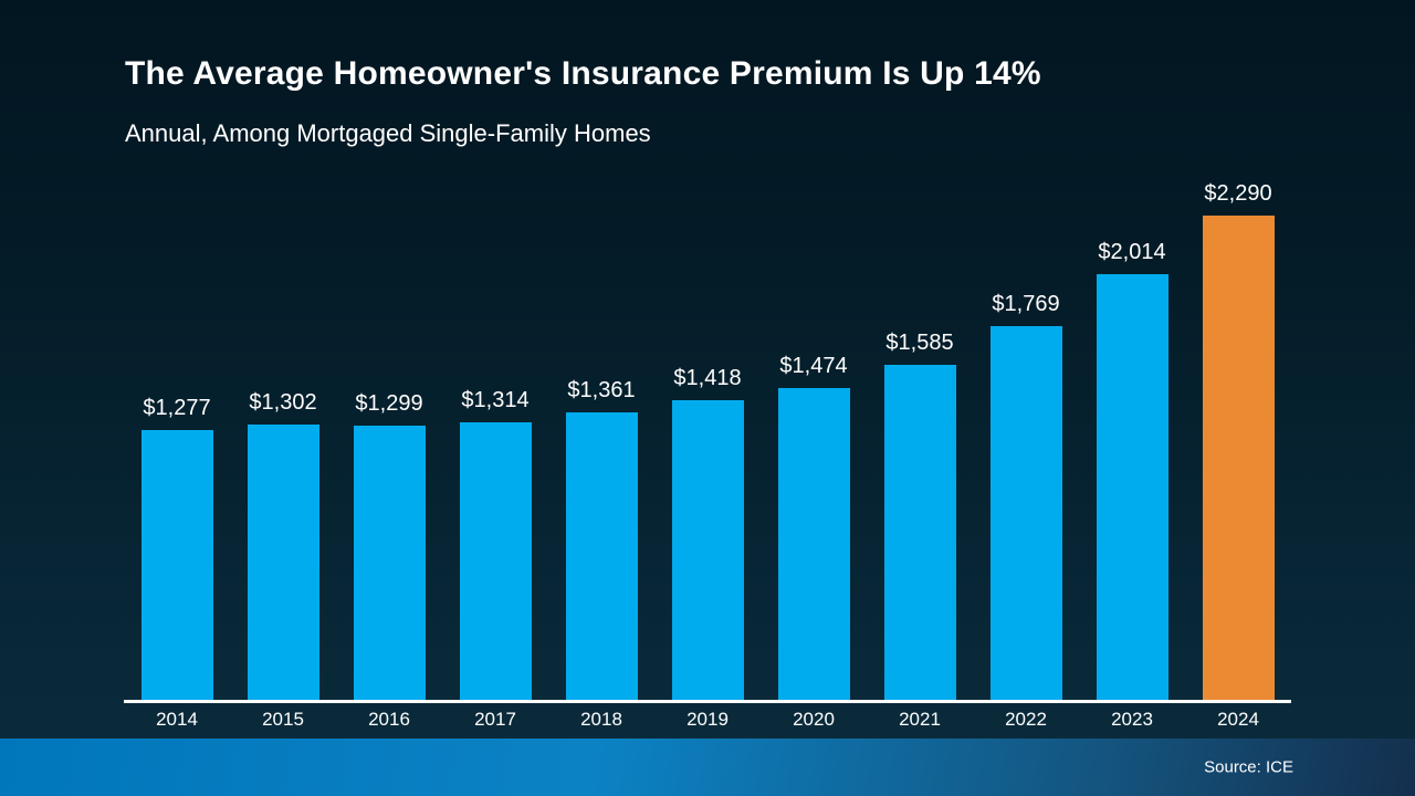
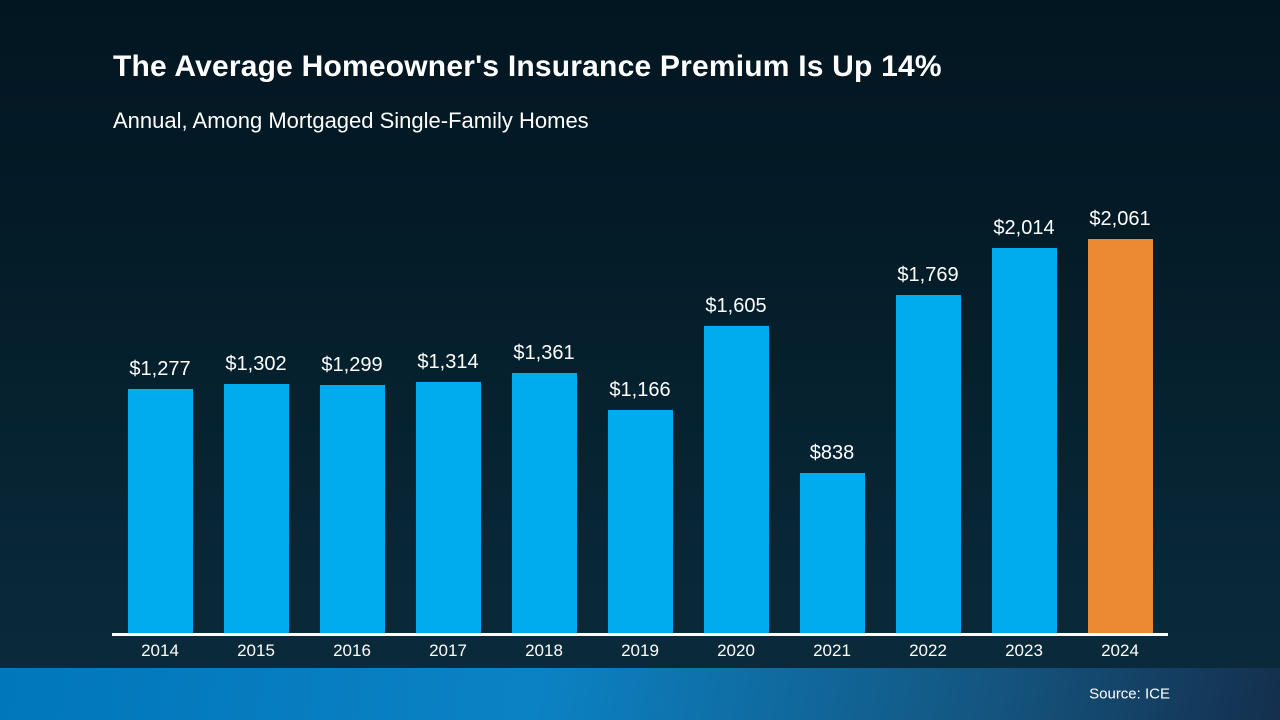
2019: $1,418 -> $1,166
2020: $1,474 -> $1,605
2021: $1,585 -> $838
2024: $2,290 -> $2,061
